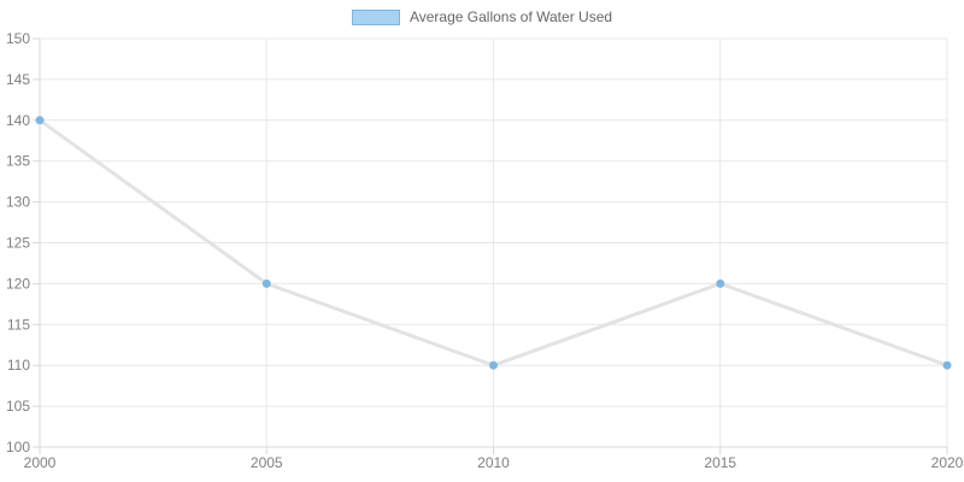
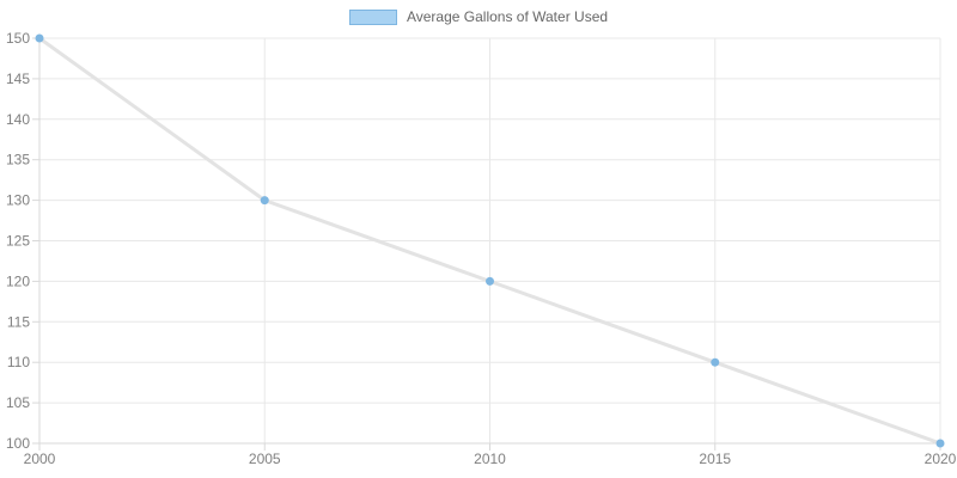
2000: 140 -> 150
2005: 120 -> 130
2010: 110 -> 120
2015: 120 -> 110
2020: 110 -> 100
